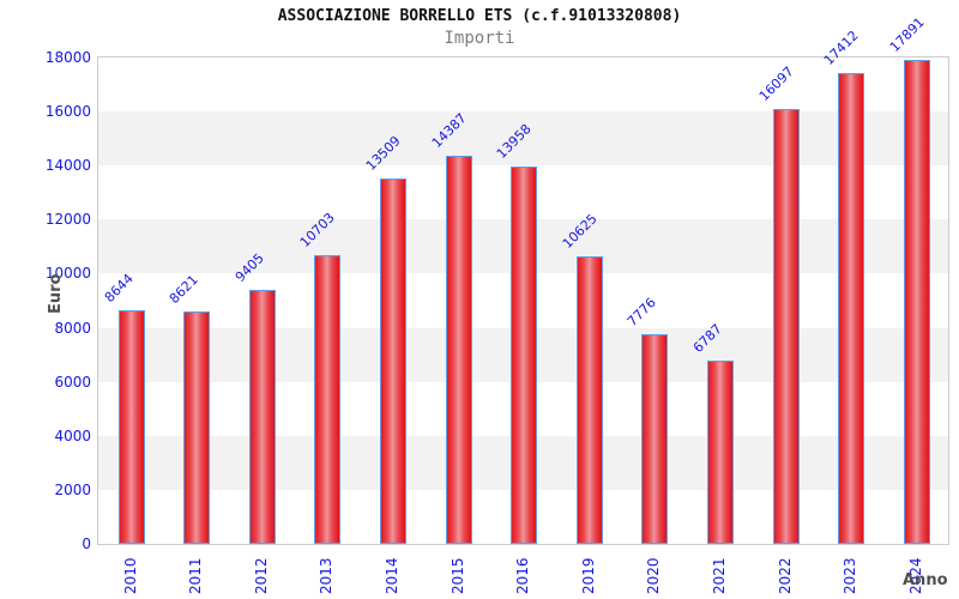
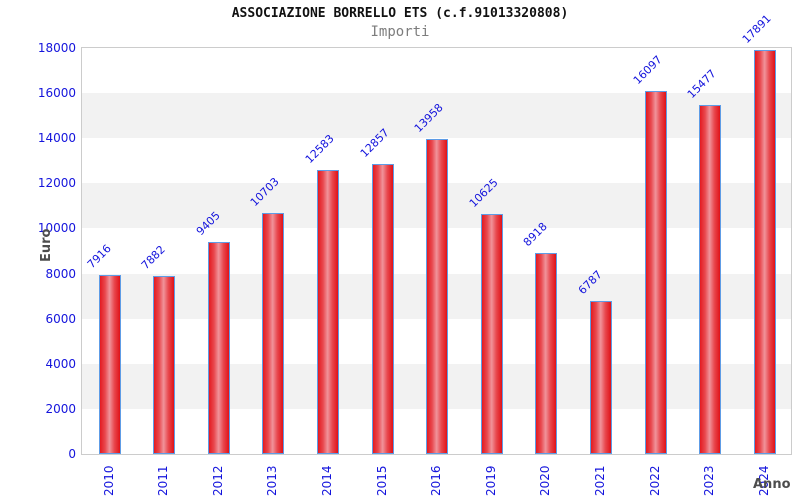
2010: 8644 -> 7916
2011: 8621 -> 7882
2014: 13509 -> 12583
2015: 14387 -> 12857
2020: 7776 -> 8918
2023: 17412 -> 15477
